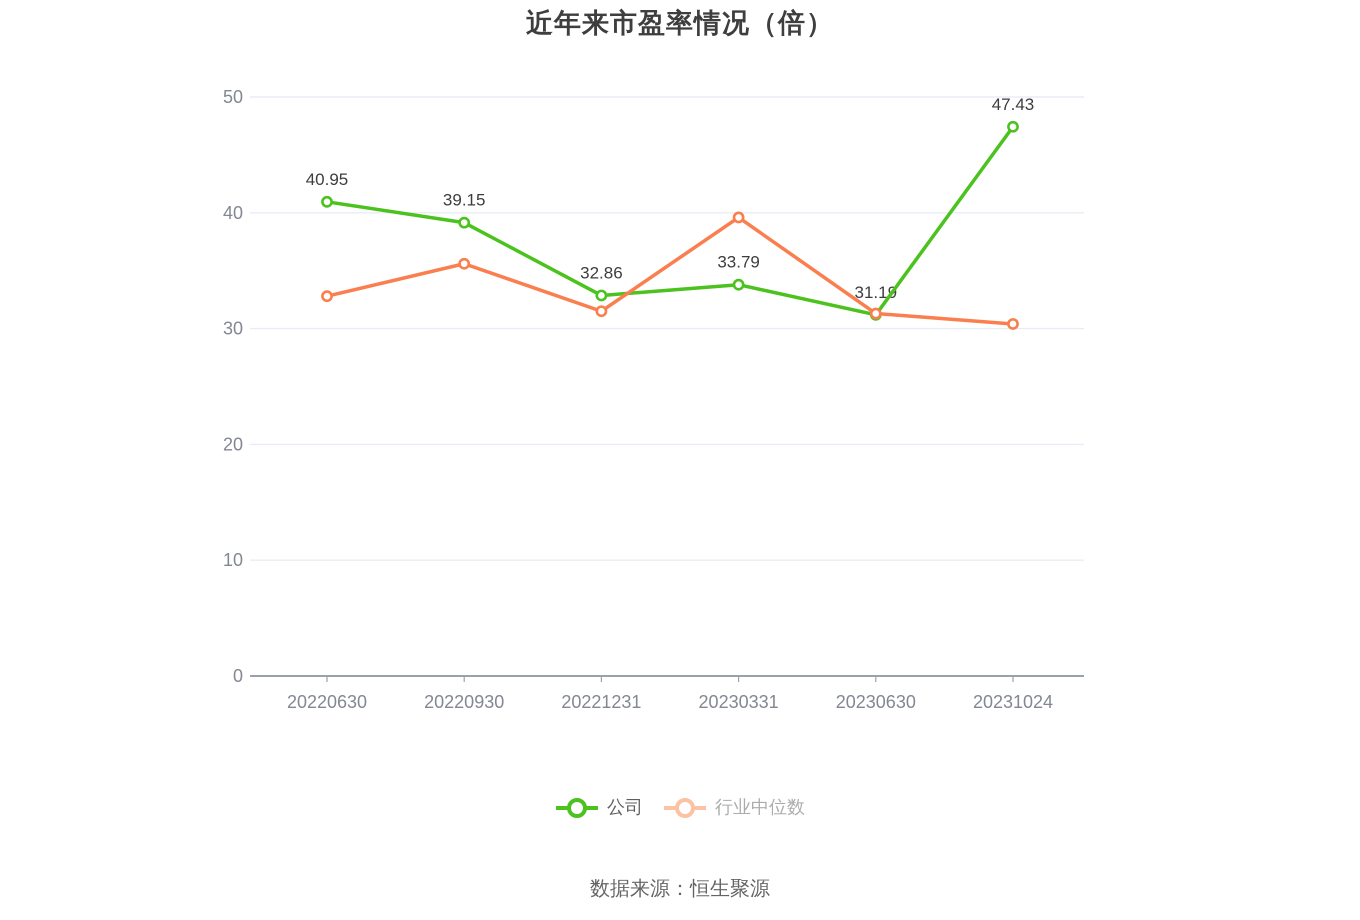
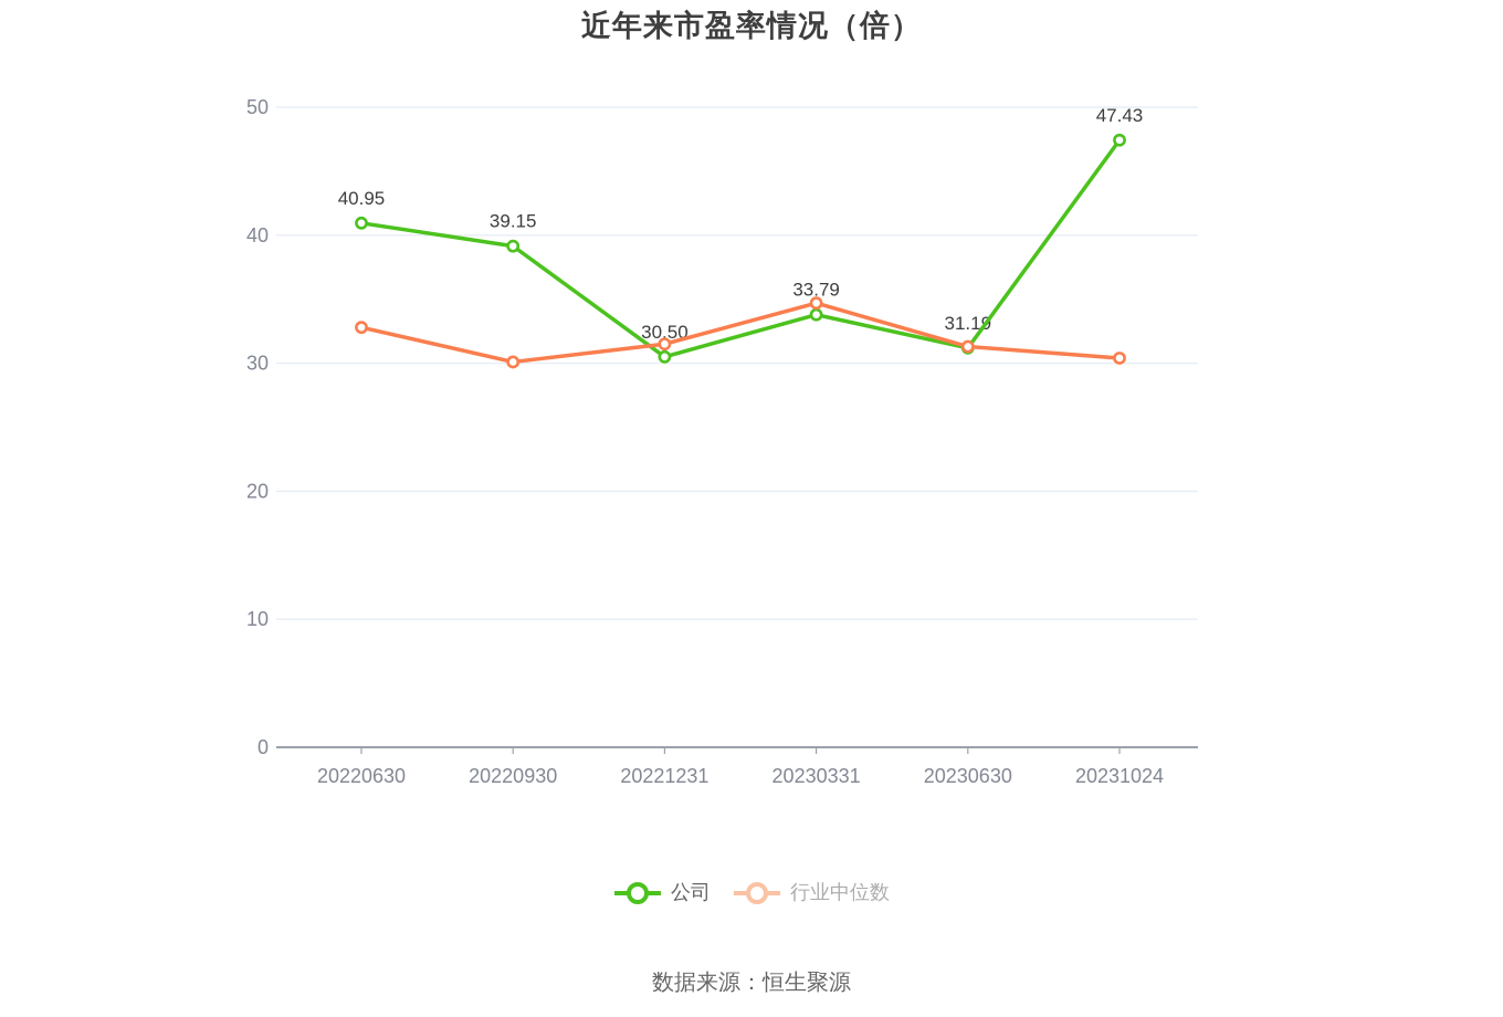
行业中位数/20220930: 35.6 -> 30.1
公司/20221231: 32.86 -> 30.50
行业中位数/20230331: 39.6 -> 34.7
